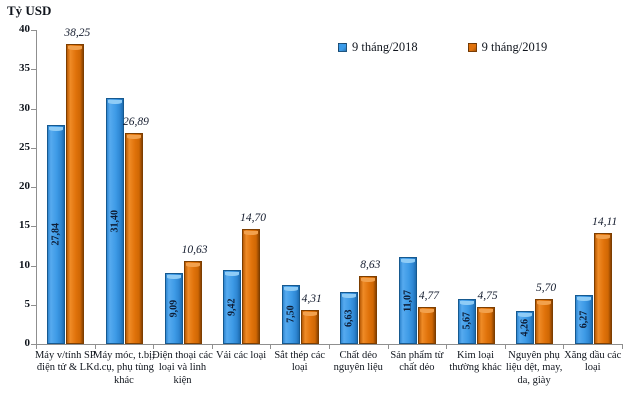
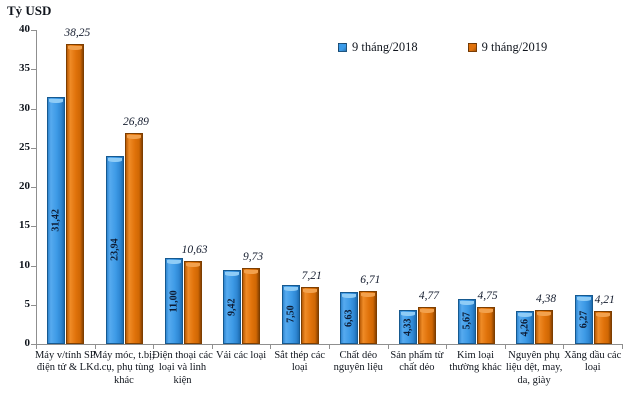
9 tháng/2018/Máy v/tính SP điện tử & LK: 27,84 -> 31,42
9 tháng/2018/Máy móc, t.bị, d.cụ, phụ tùng khác: 31,40 -> 23,94
9 tháng/2018/Điện thoại các loại và linh kiện: 9,09 -> 11,00
9 tháng/2019/Vải các loại: 14,70 -> 9,73
9 tháng/2019/Sắt thép các loại: 4,31 -> 7,21
9 tháng/2019/Chất dẻo nguyên liệu: 8,63 -> 6,71
9 tháng/2018/Sản phẩm từ chất dẻo: 11,07 -> 4,33
9 tháng/2019/Nguyên phụ liệu dệt, may, da, giày: 5,70 -> 4,38
9 tháng/2019/Xăng dầu các loại: 14,11 -> 4,21
